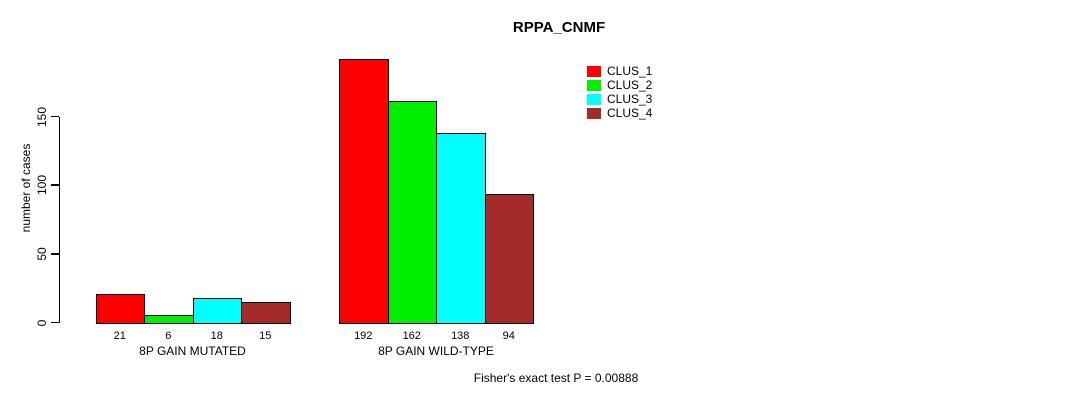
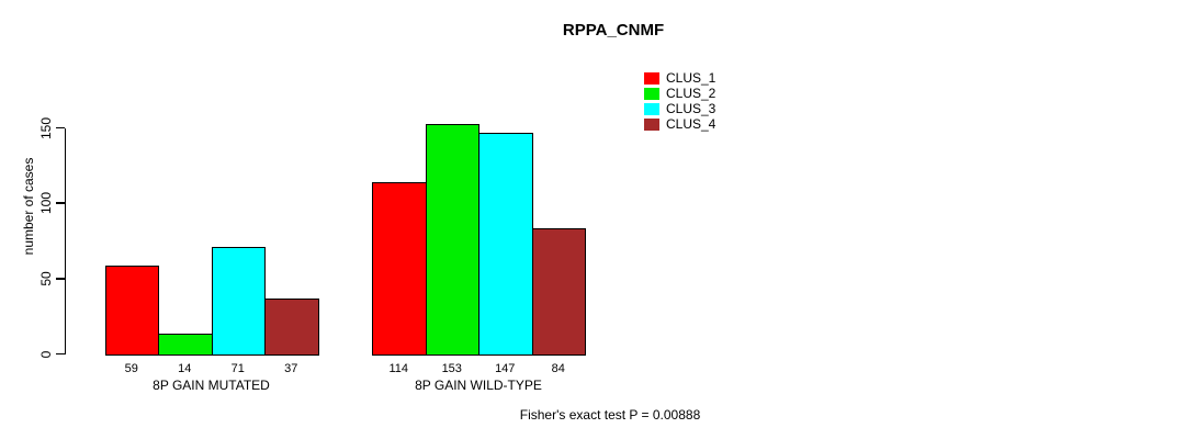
CLUS_1/8P GAIN MUTATED: 21 -> 59
CLUS_2/8P GAIN MUTATED: 6 -> 14
CLUS_3/8P GAIN MUTATED: 18 -> 71
CLUS_4/8P GAIN MUTATED: 15 -> 37
CLUS_1/8P GAIN WILD-TYPE: 192 -> 114
CLUS_2/8P GAIN WILD-TYPE: 162 -> 153
CLUS_3/8P GAIN WILD-TYPE: 138 -> 147
CLUS_4/8P GAIN WILD-TYPE: 94 -> 84
